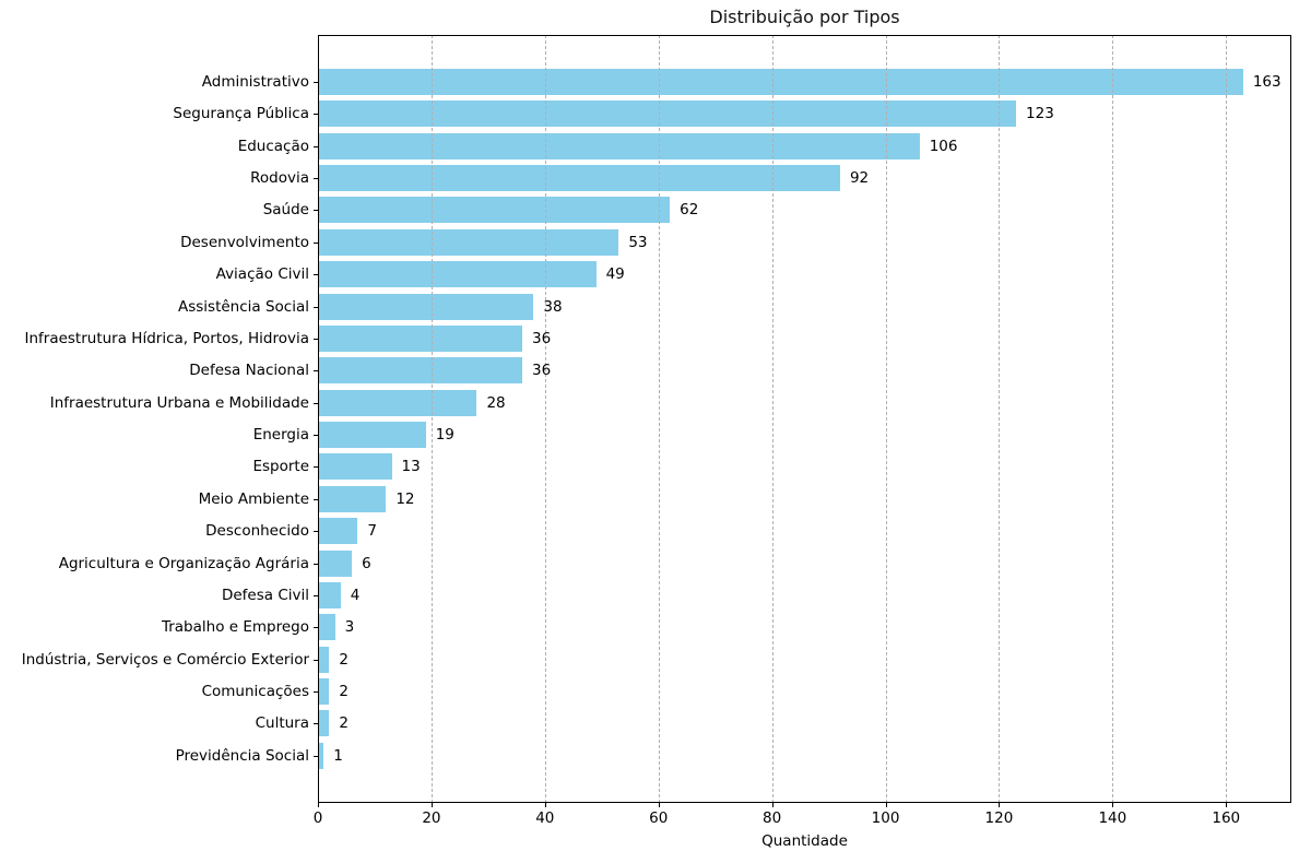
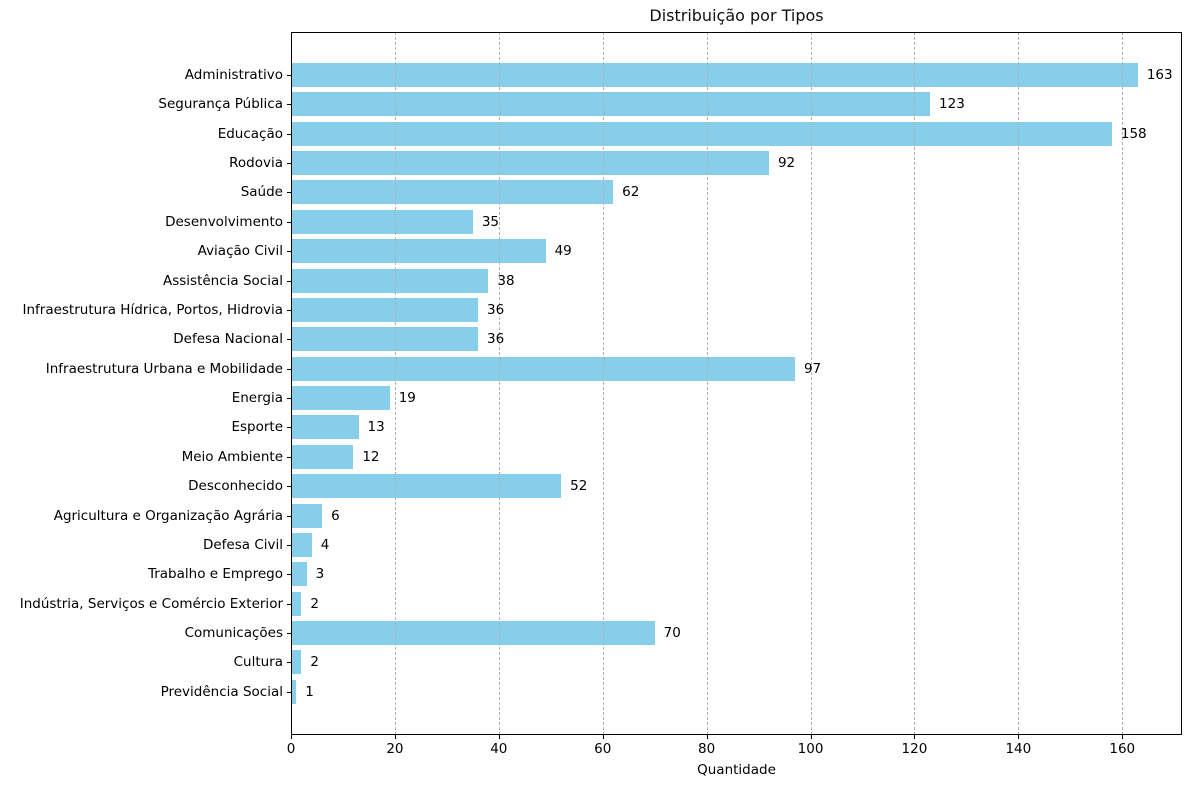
Educação: 106 -> 158
Desenvolvimento: 53 -> 35
Infraestrutura Urbana e Mobilidade: 28 -> 97
Desconhecido: 7 -> 52
Comunicações: 2 -> 70
